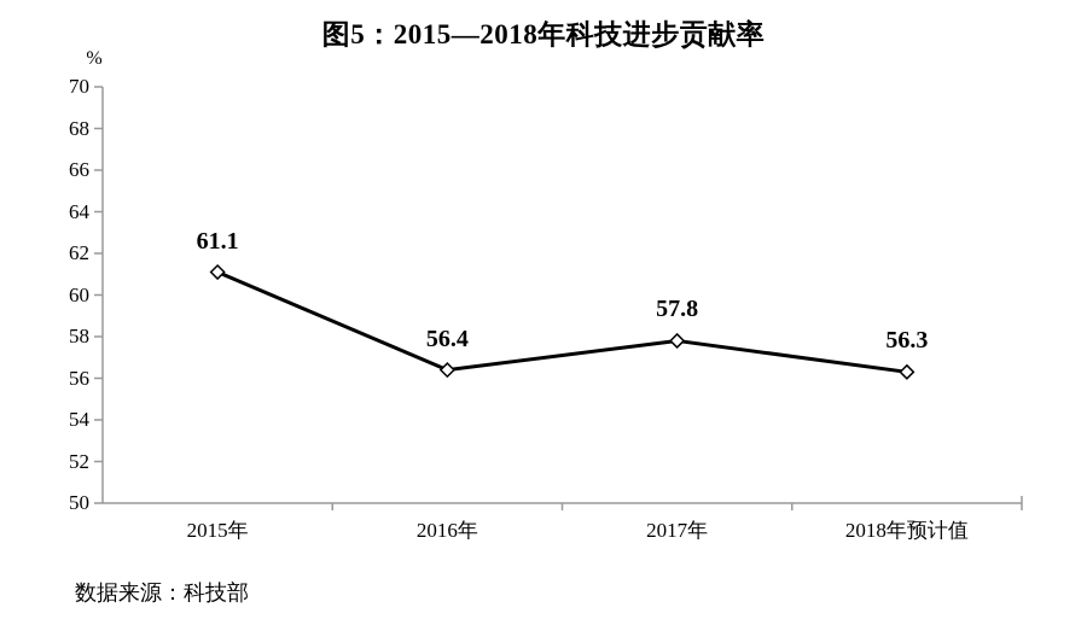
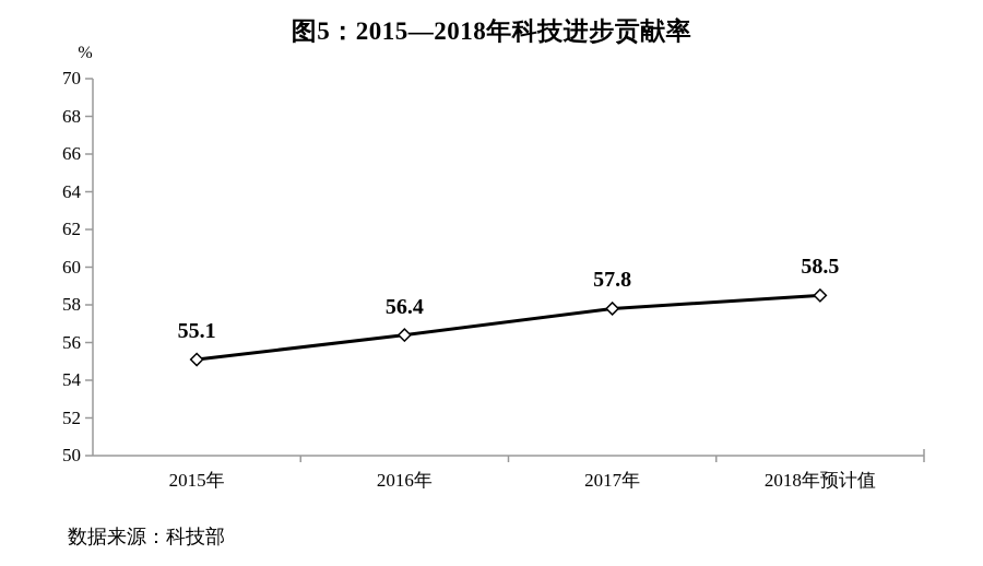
2015年: 61.1 -> 55.1
2018年预计值: 56.3 -> 58.5
